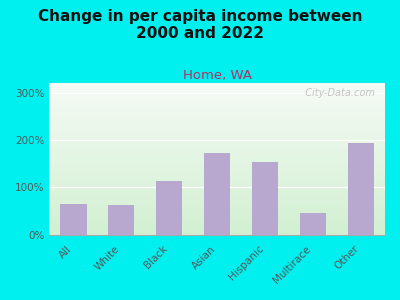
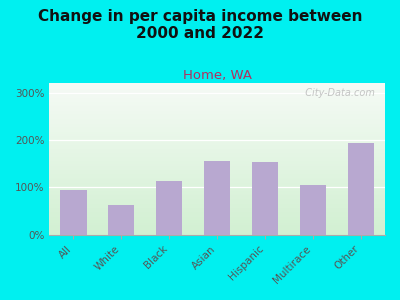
All: 65% -> 95%
Asian: 172% -> 155%
Multirace: 45% -> 105%
